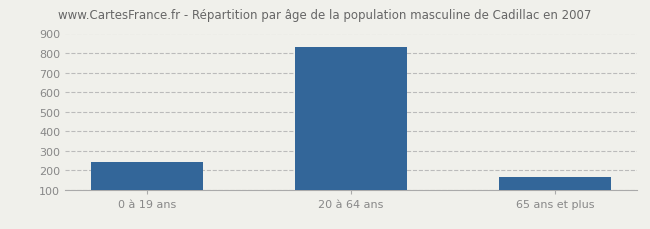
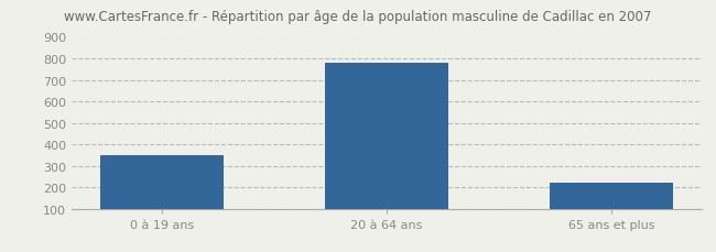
0 à 19 ans: 240 -> 350
20 à 64 ans: 830 -> 780
65 ans et plus: 170 -> 220
